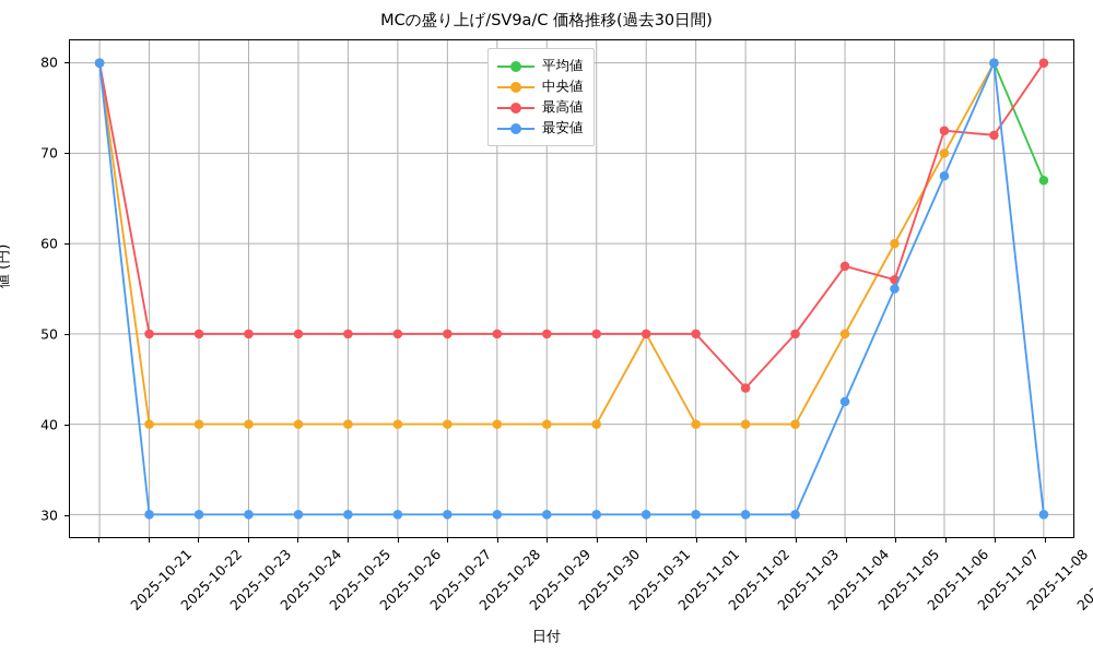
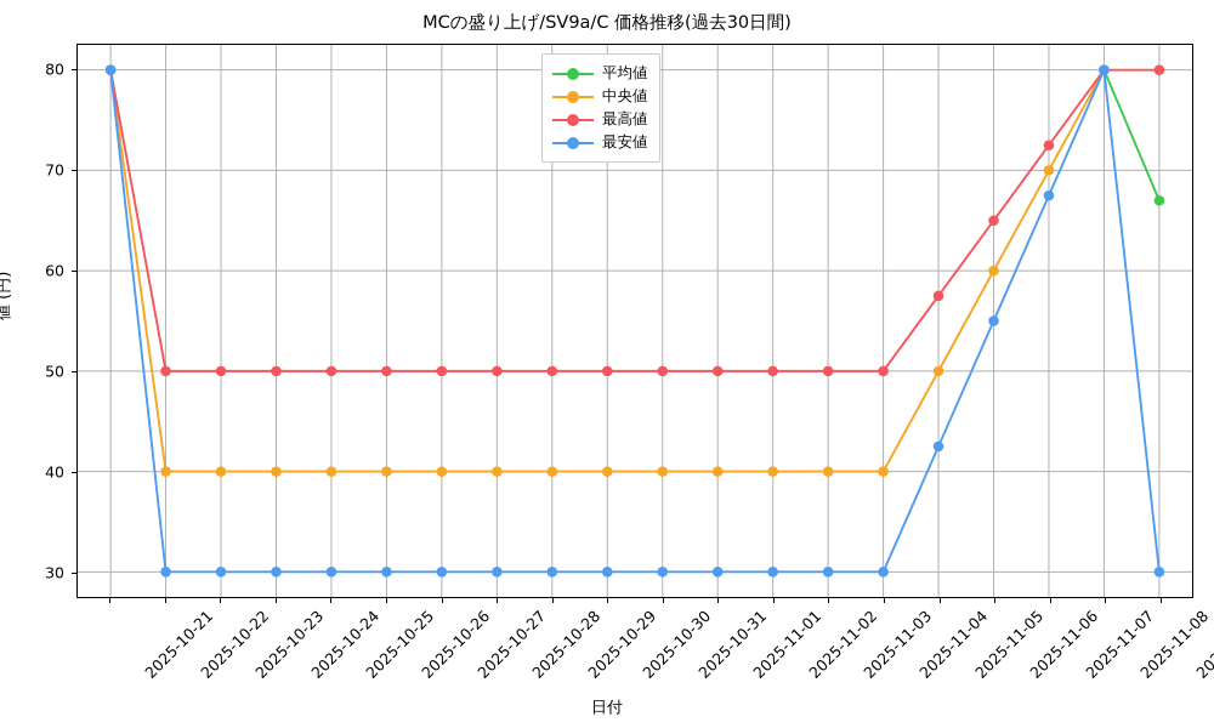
中央値/2025-11-01: 50 -> 40
最高値/2025-11-03: 44 -> 50
最高値/2025-11-06: 56 -> 65
最高値/2025-11-08: 72 -> 80
